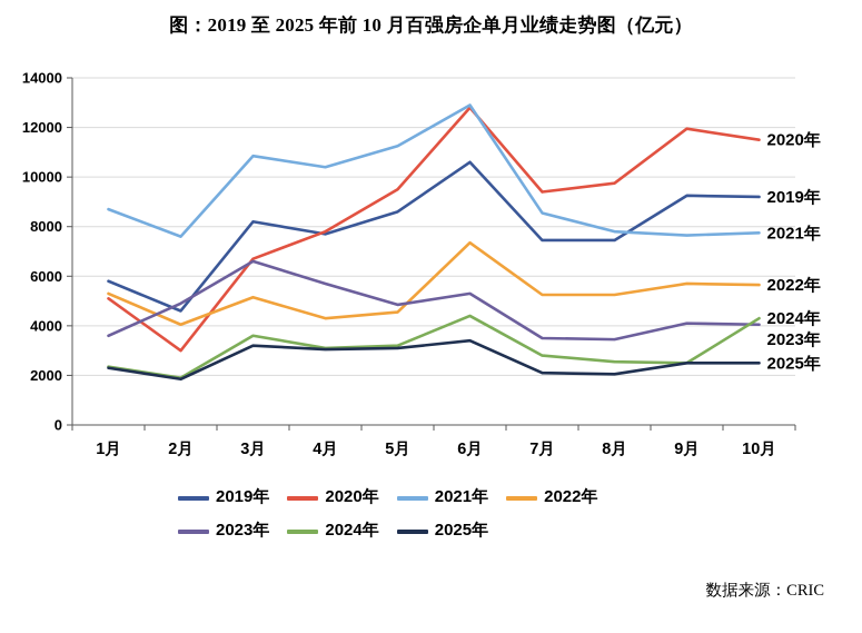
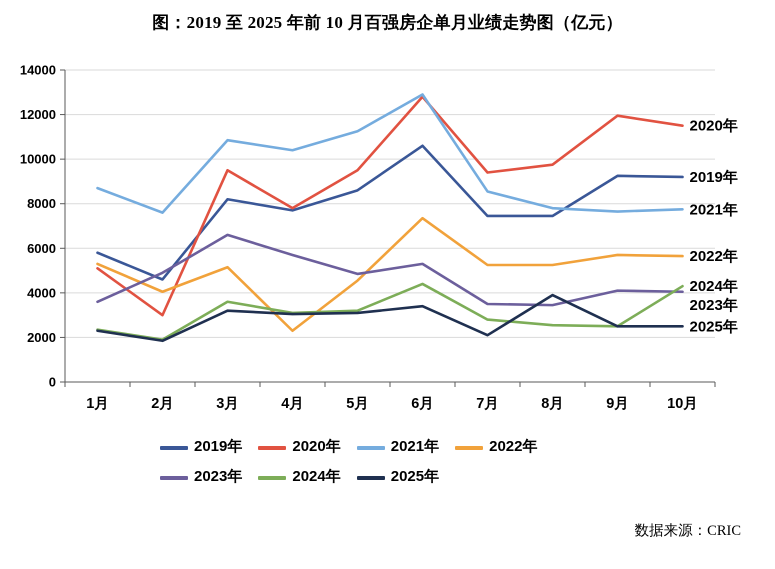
2020年/3月: 6700 -> 9500
2022年/4月: 4300 -> 2300
2025年/8月: 2000 -> 3900
